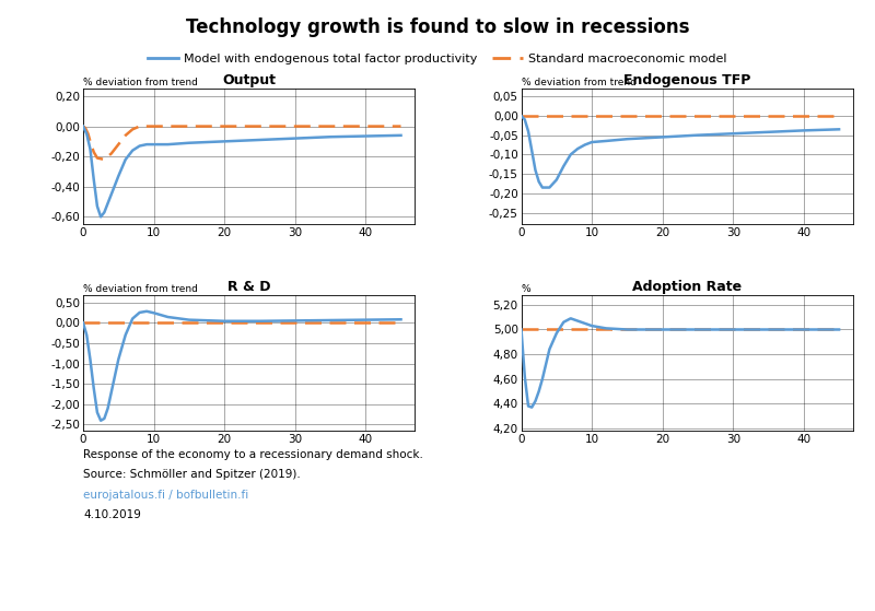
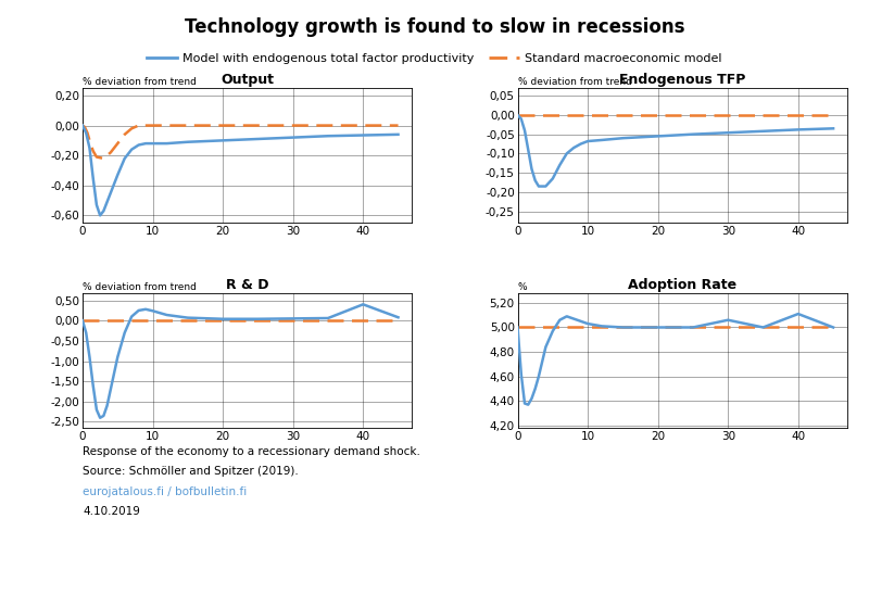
R & D/Model with endogenous total factor productivity/40: 0,07 -> 0,40
Adoption Rate/Model with endogenous total factor productivity/30: 5,00 -> 5,06
Adoption Rate/Model with endogenous total factor productivity/40: 5,00 -> 5,11
